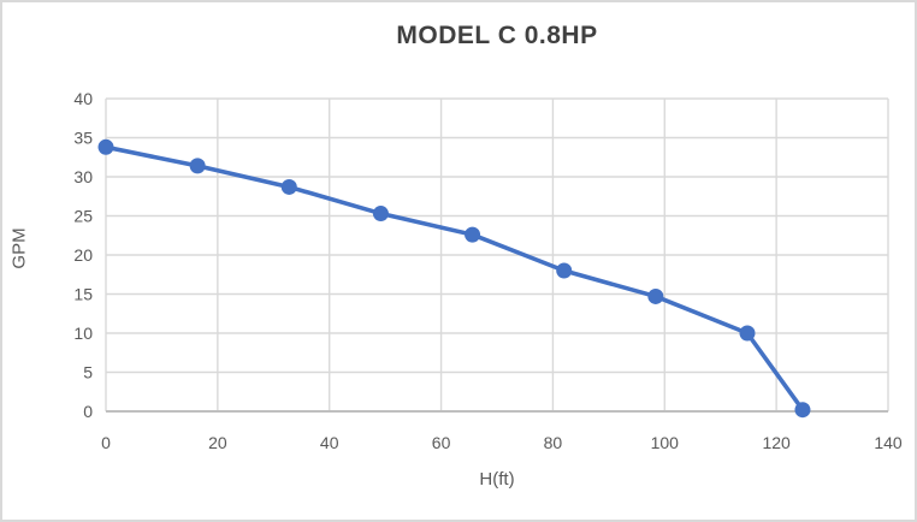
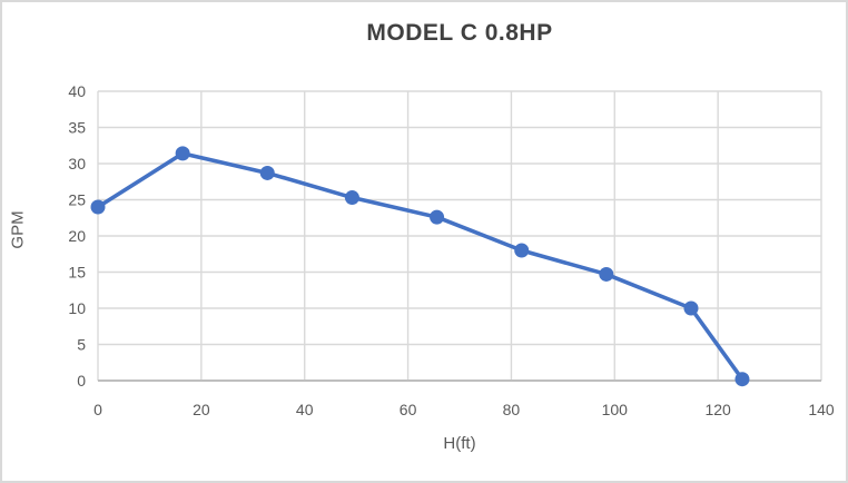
0: 34 -> 24
